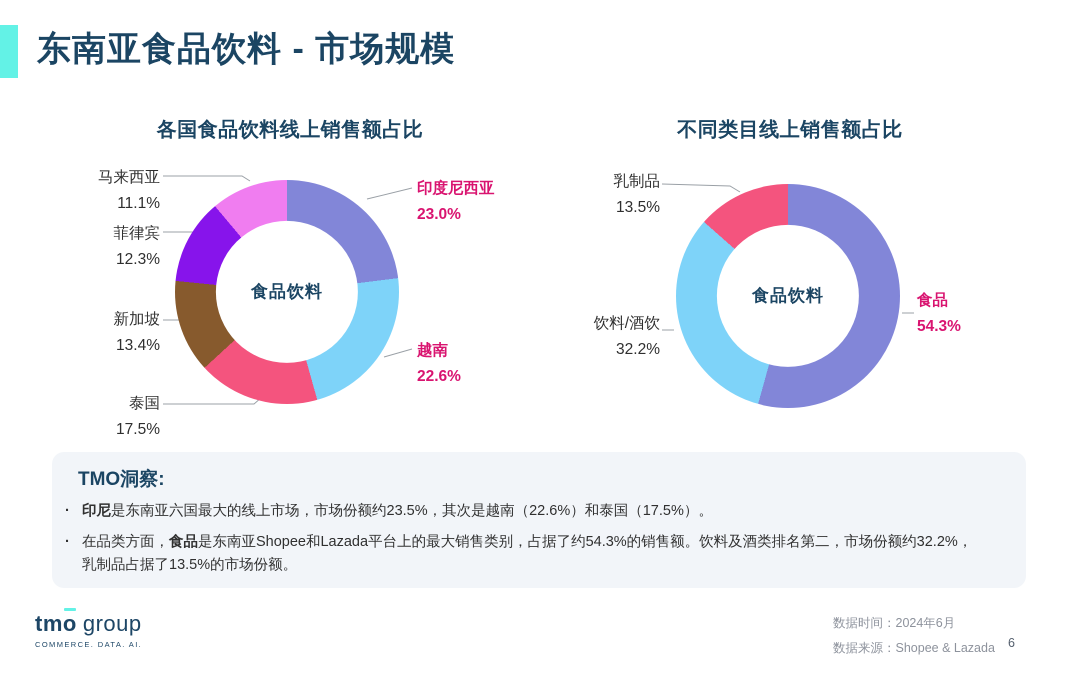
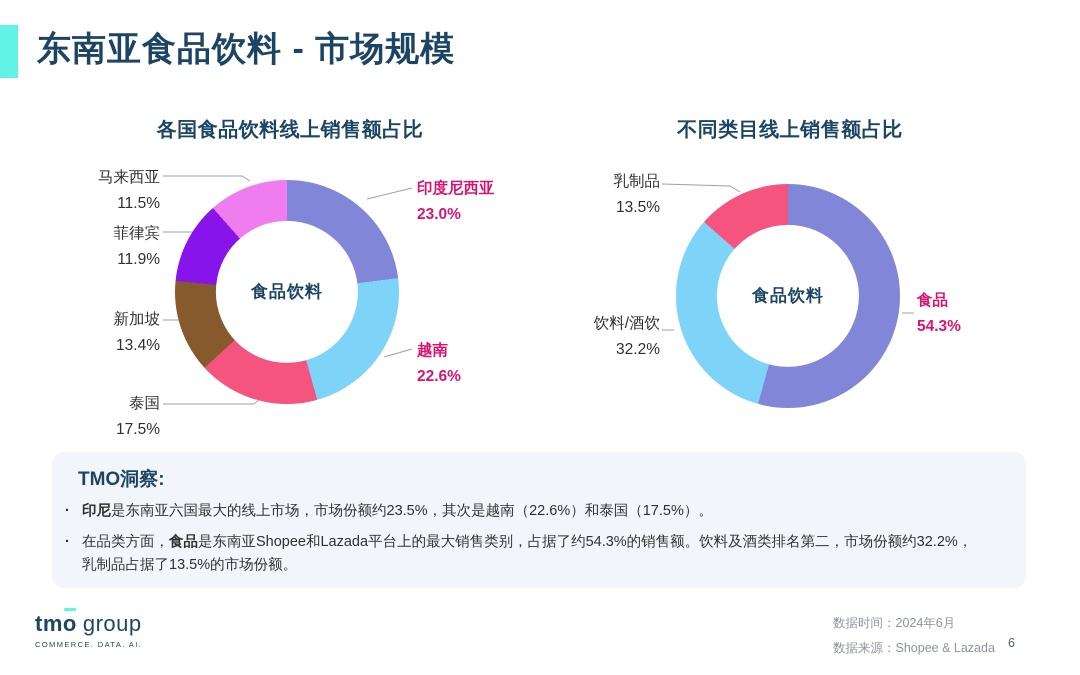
各国食品饮料线上销售额占比/菲律宾: 12.3% -> 11.9%
各国食品饮料线上销售额占比/马来西亚: 11.1% -> 11.5%
